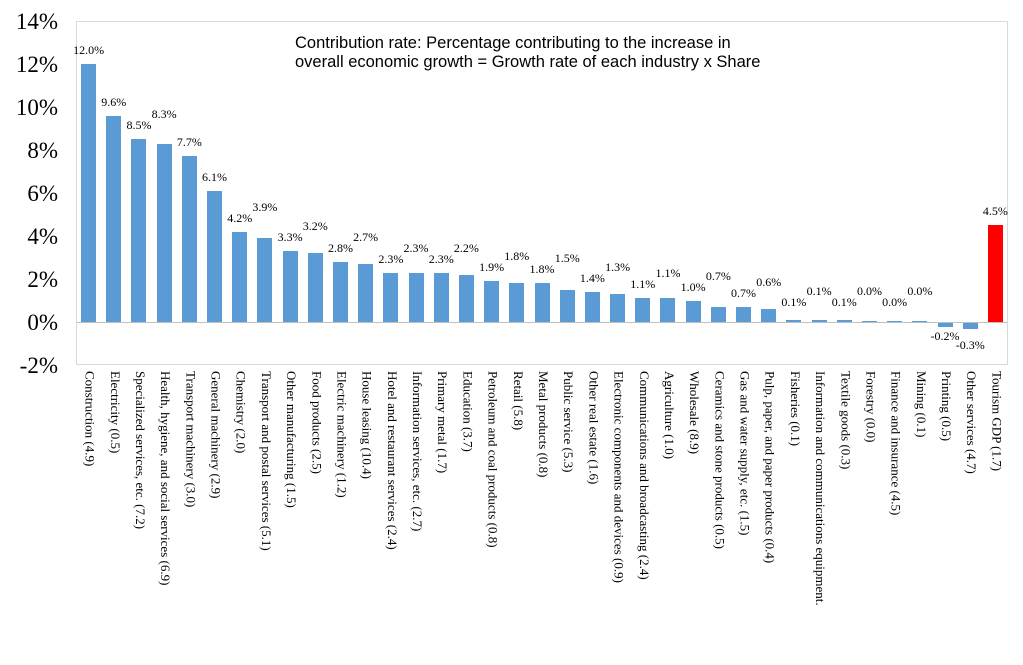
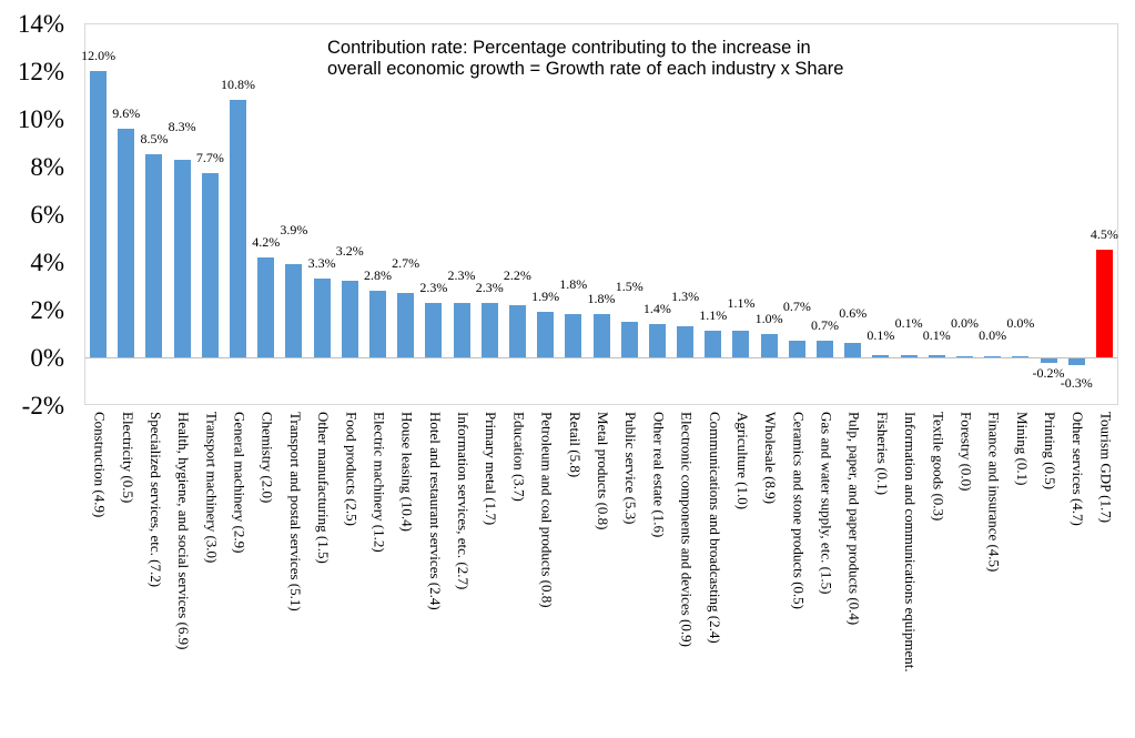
General machinery (2.9): 6.1% -> 10.8%
